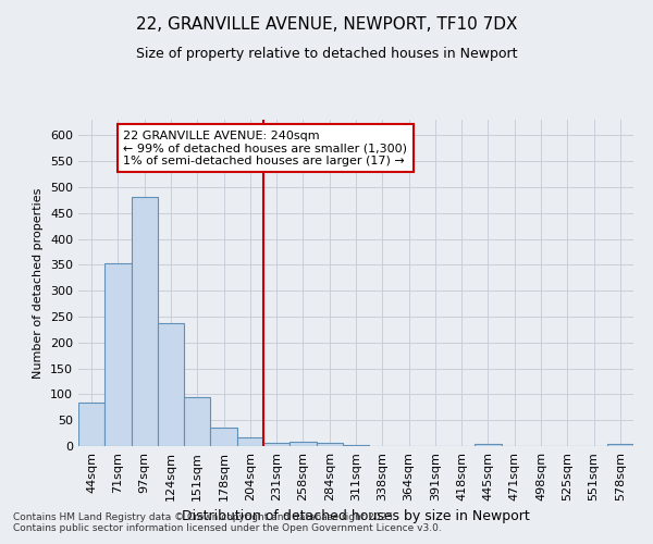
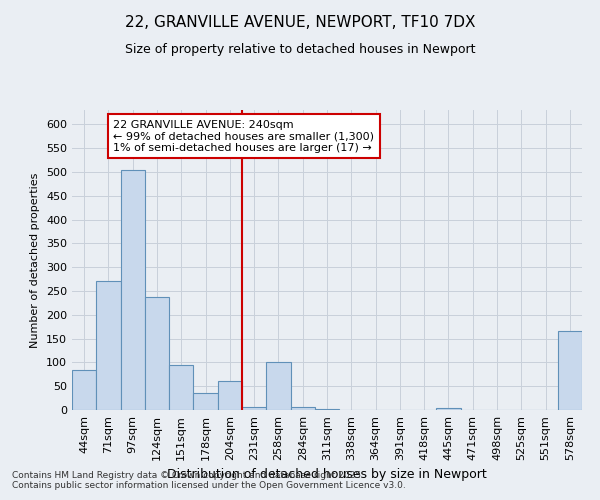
71sqm: 352 -> 270
97sqm: 480 -> 505
204sqm: 16 -> 60
258sqm: 8 -> 100
578sqm: 5 -> 165
